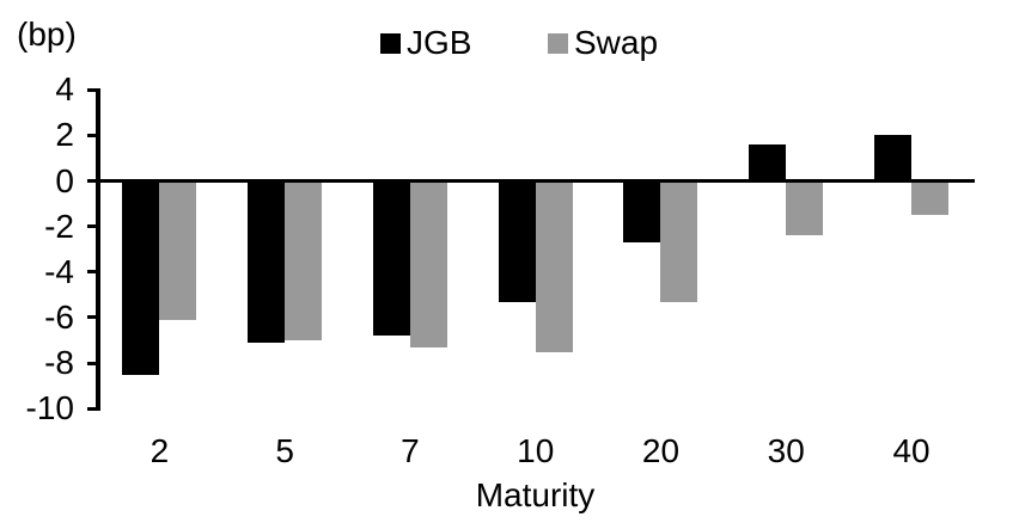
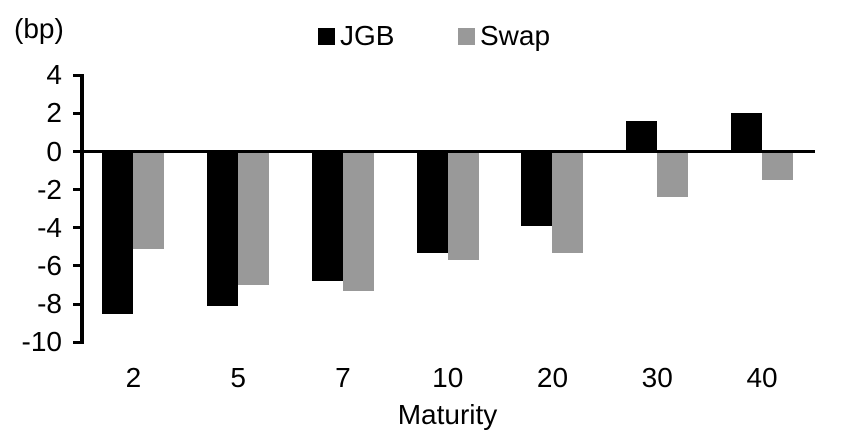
Swap/2: -6.1 -> -5.1
JGB/5: -7.1 -> -8.1
Swap/10: -7.5 -> -5.7
JGB/20: -2.7 -> -3.9
